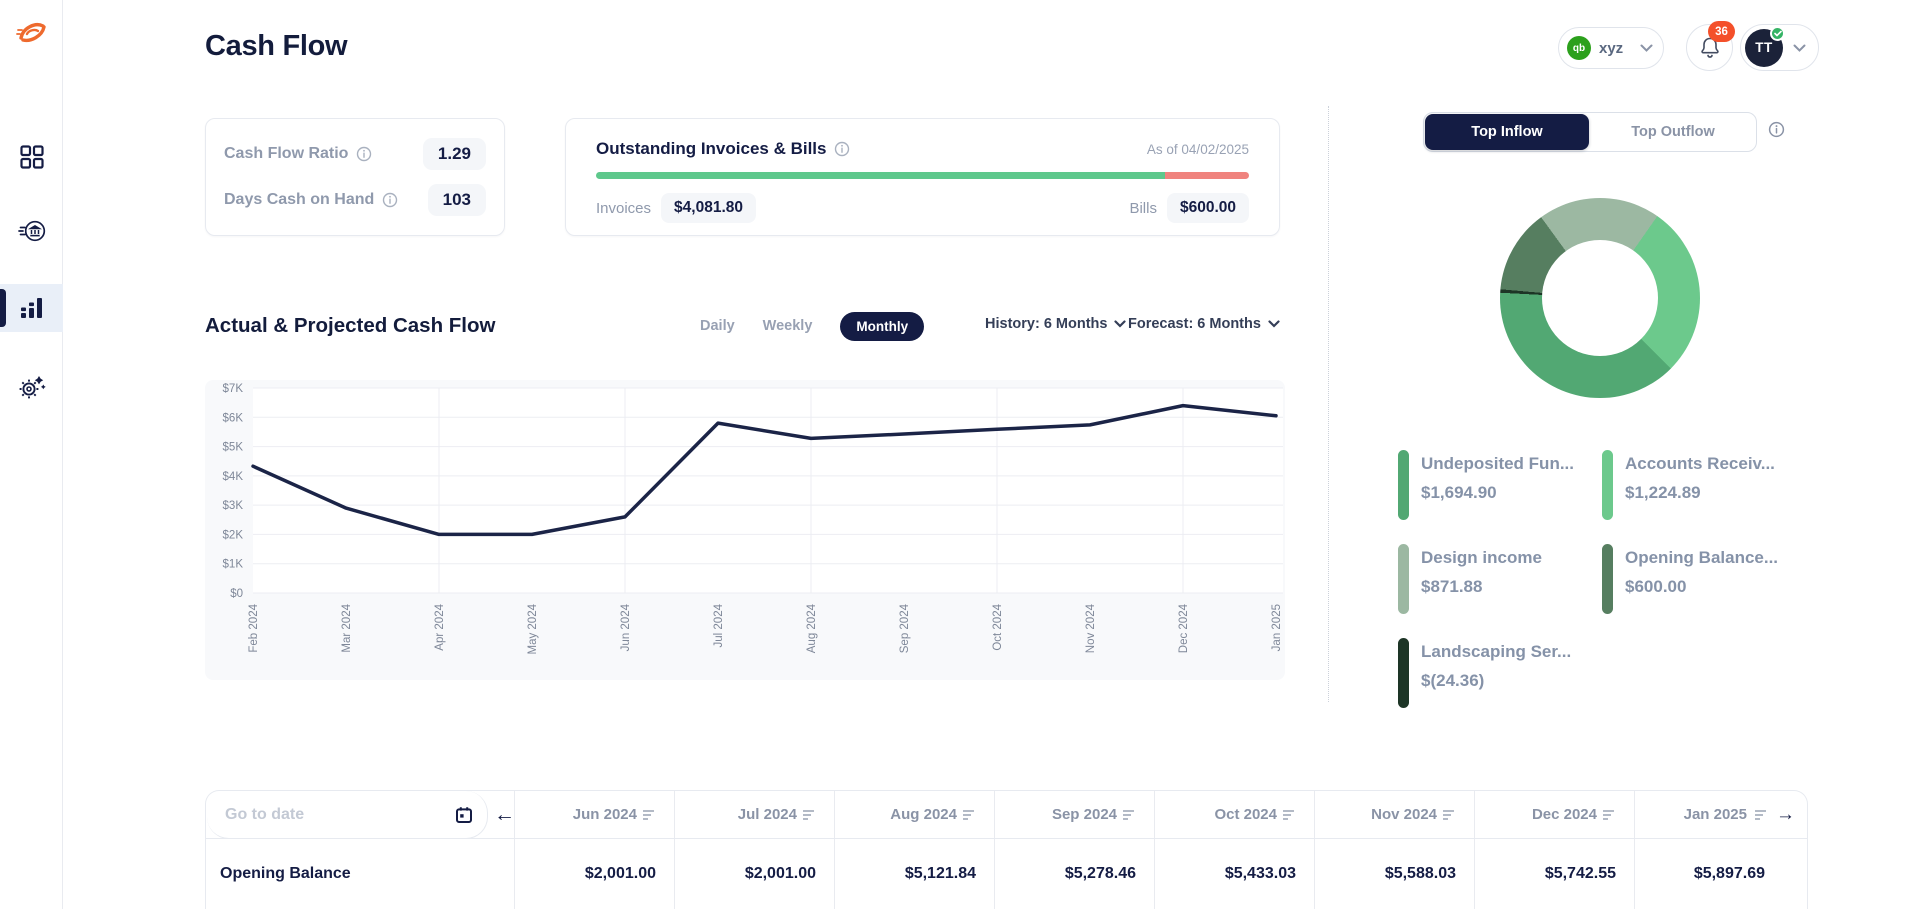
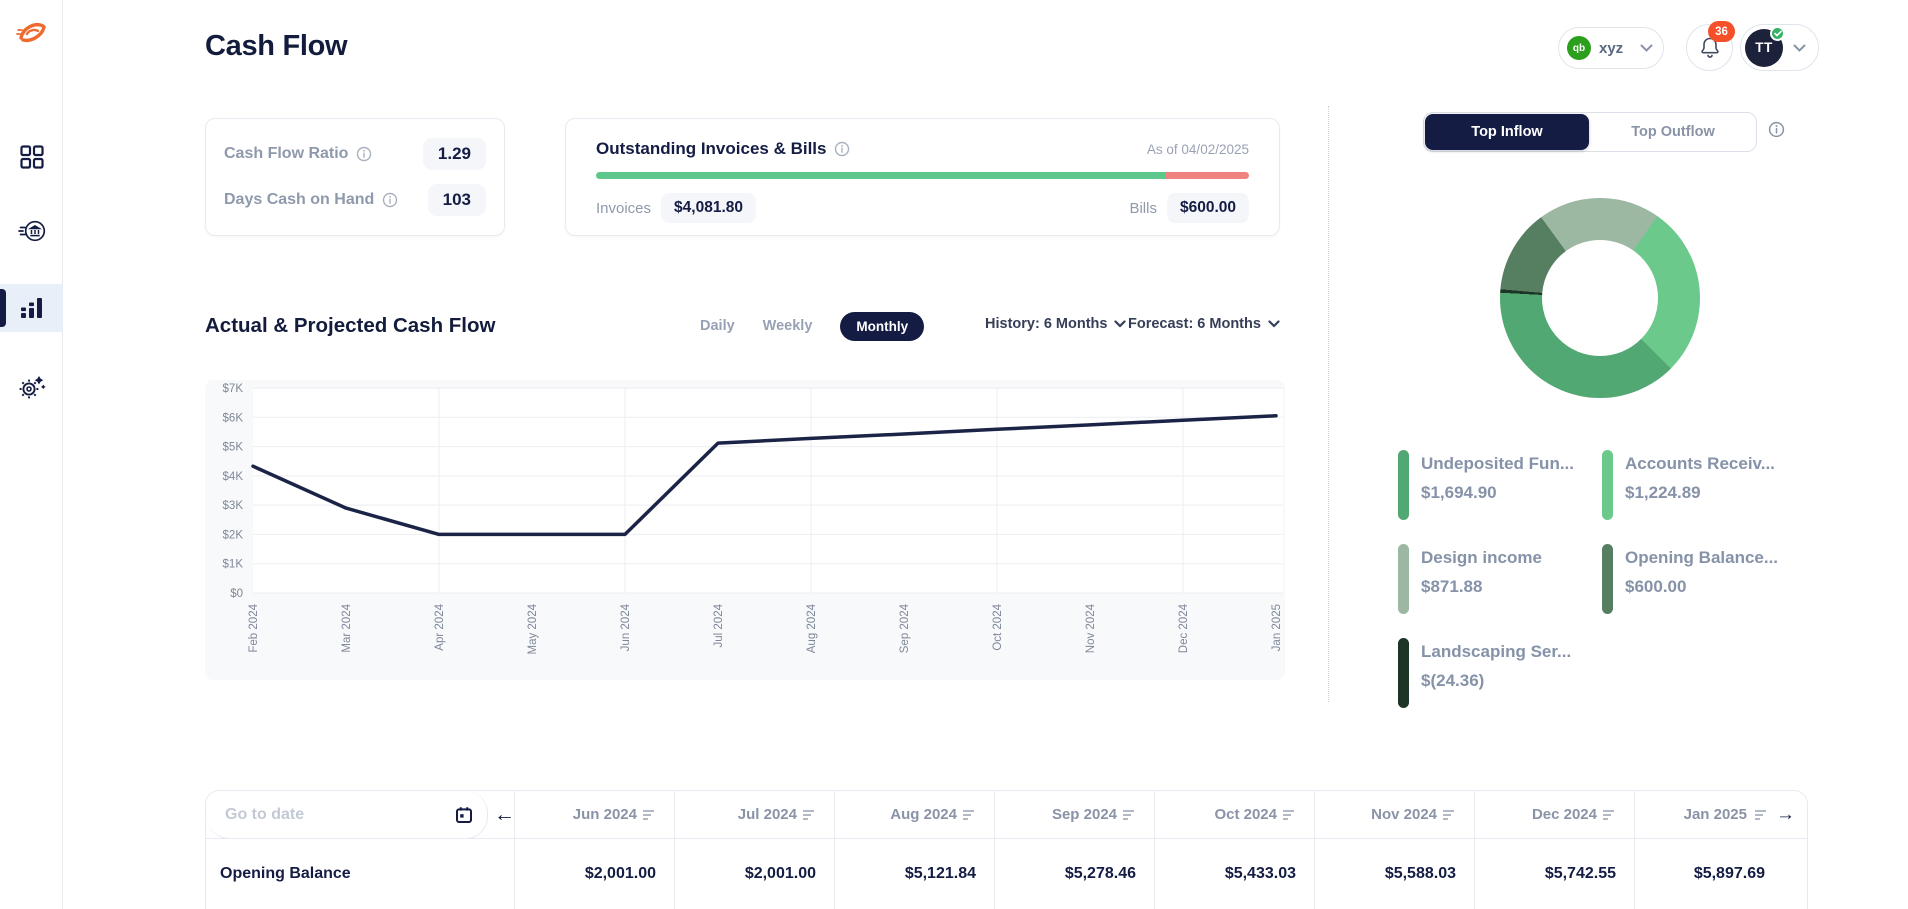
Jun 2024: $2.6K -> $2.0K
Jul 2024: $5.8K -> $5.1K
Dec 2024: $6.4K -> $5.9K
